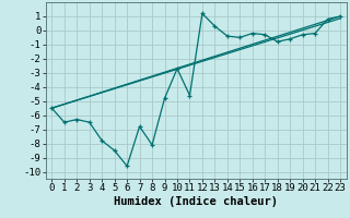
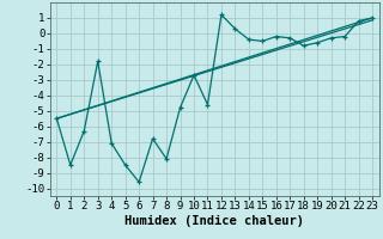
1: -6.5 -> -8.5
3: -6.5 -> -1.8
4: -7.8 -> -7.1
